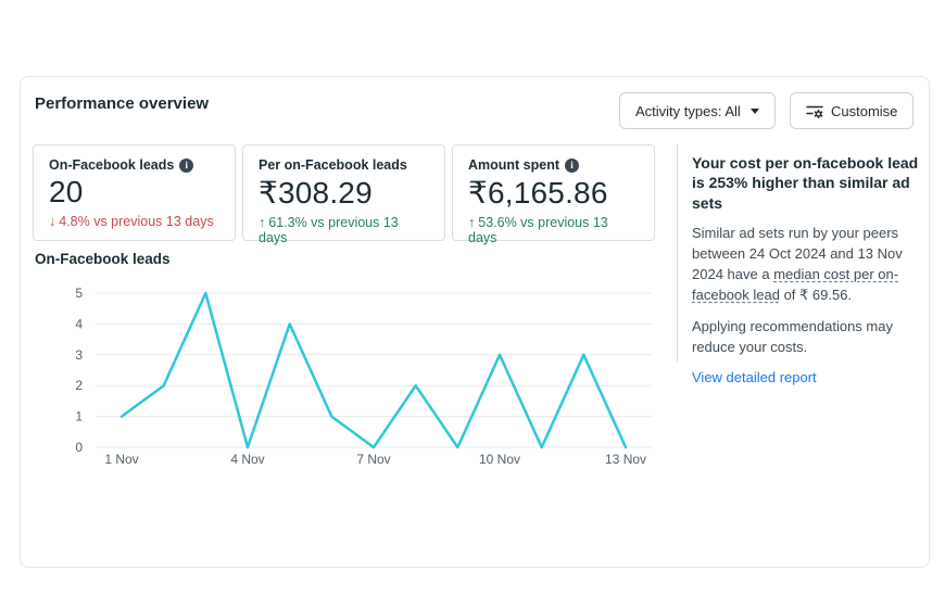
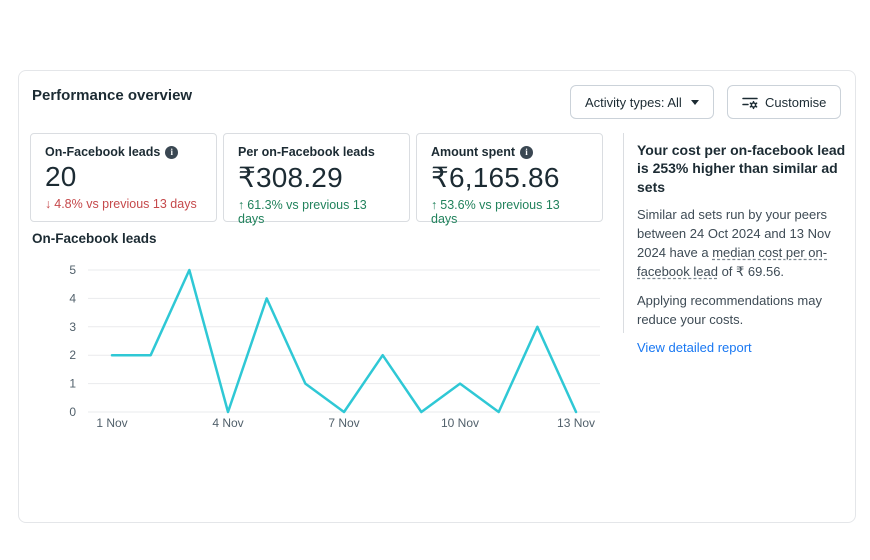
1 Nov: 1 -> 2
10 Nov: 3 -> 1
